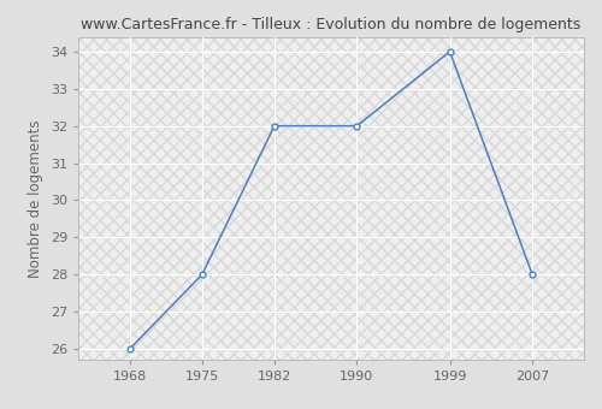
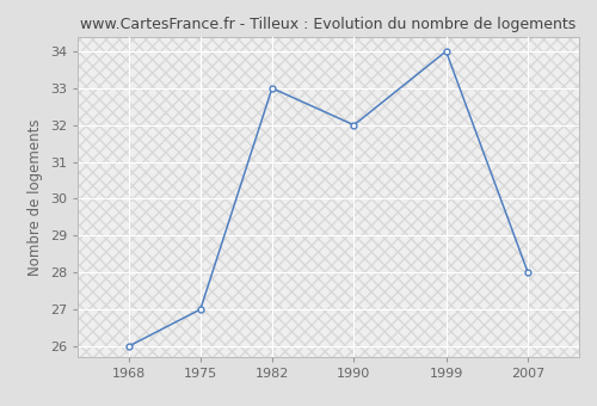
1975: 28 -> 27
1982: 32 -> 33
